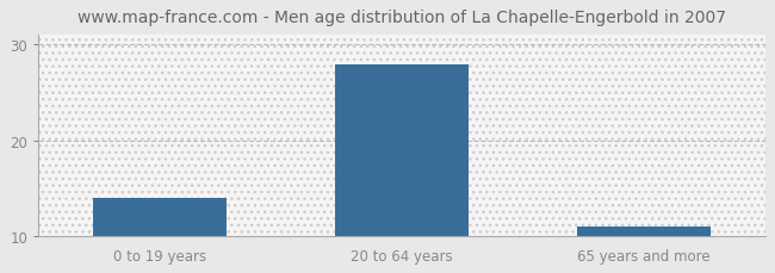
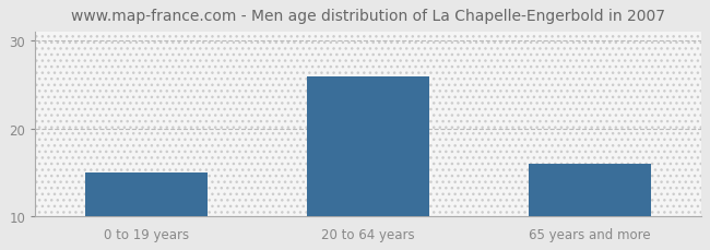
0 to 19 years: 14 -> 15
20 to 64 years: 28 -> 26
65 years and more: 11 -> 16
